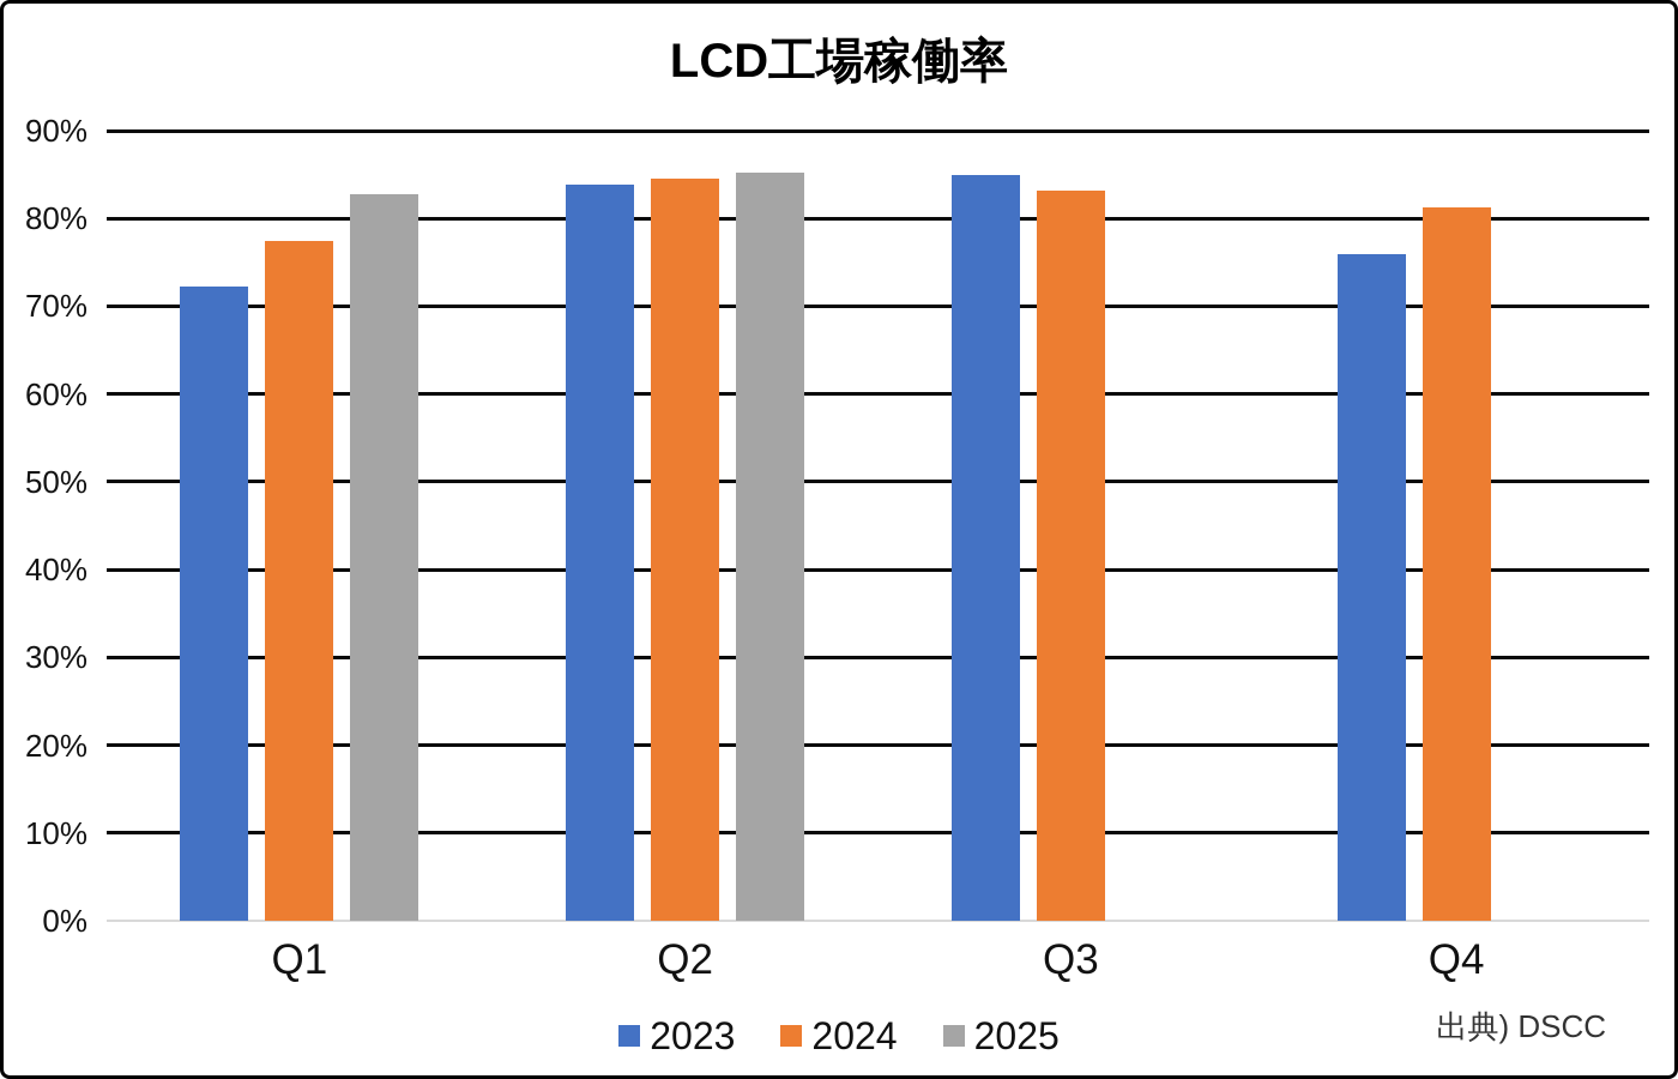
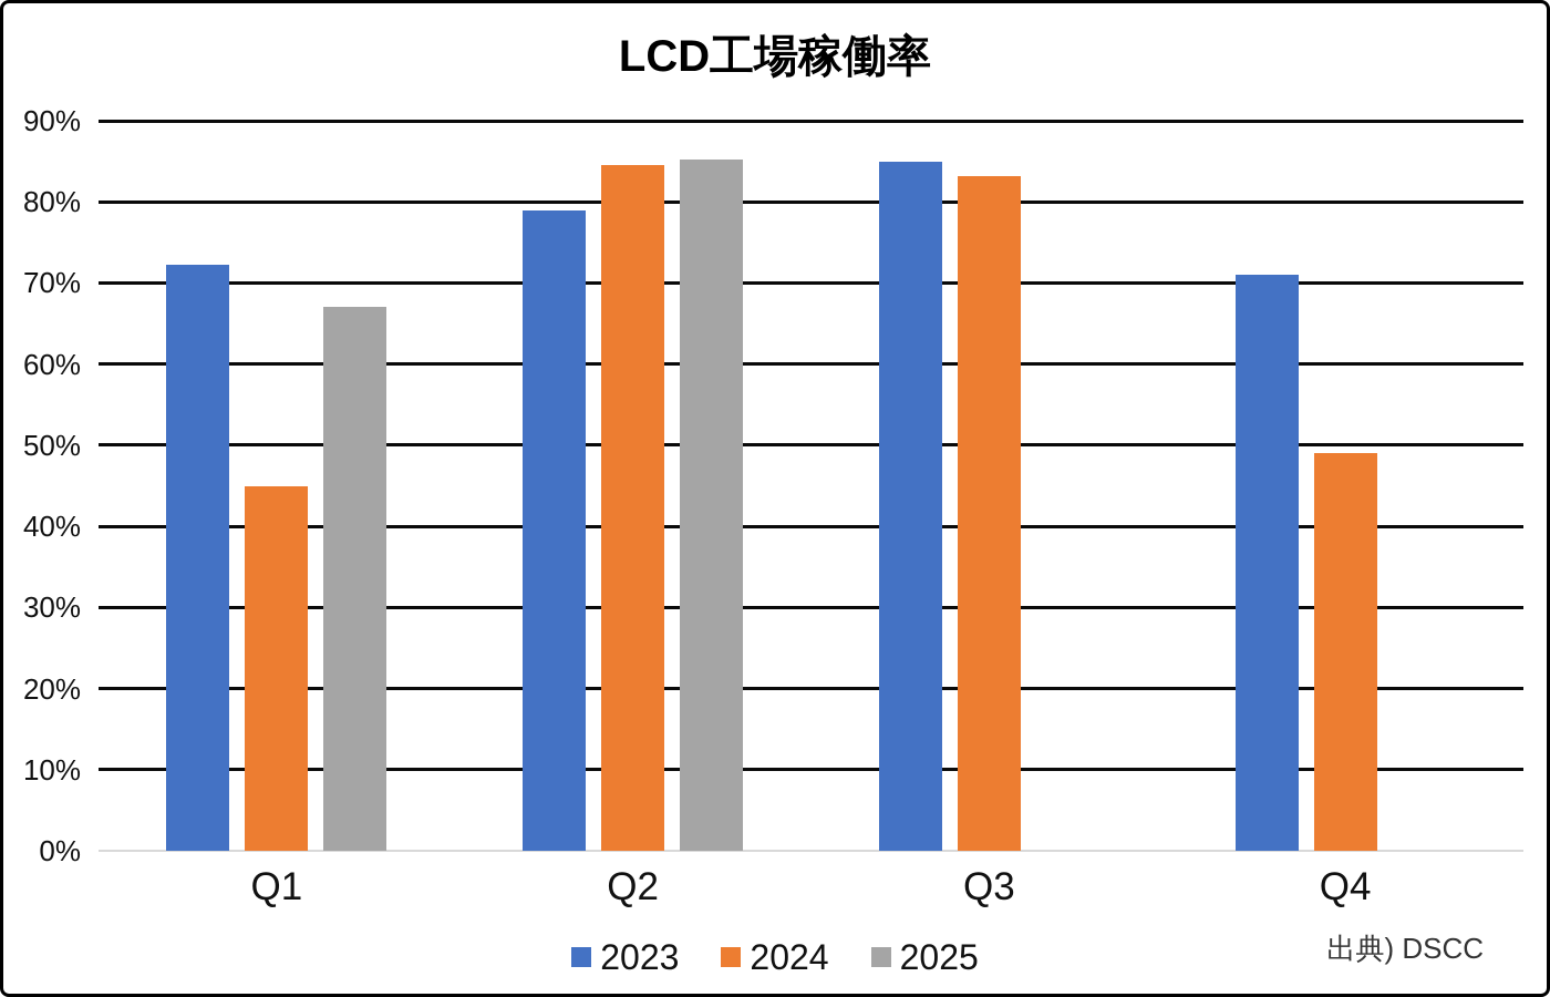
2024/Q1: 78% -> 45%
2025/Q1: 83% -> 67%
2023/Q2: 84% -> 79%
2023/Q4: 76% -> 71%
2024/Q4: 81% -> 49%
